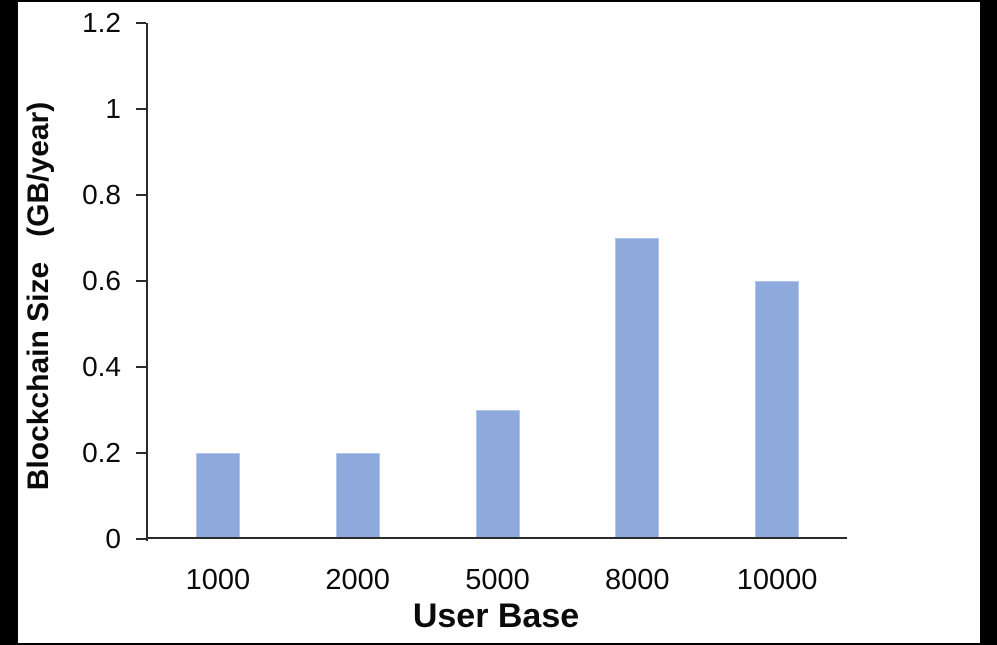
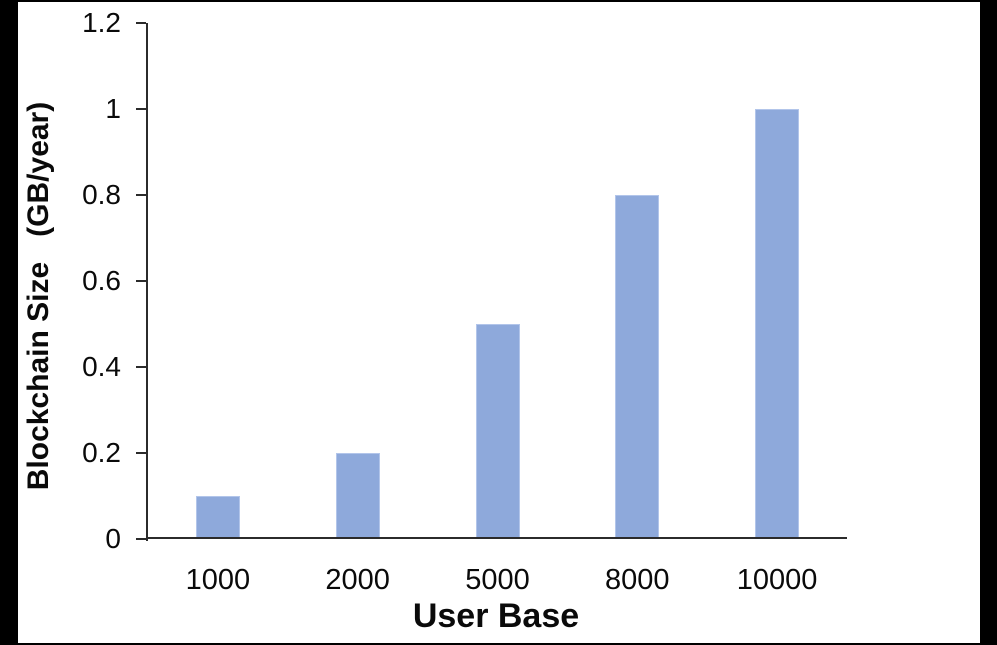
1000: 0.2 -> 0.1
5000: 0.3 -> 0.5
8000: 0.7 -> 0.8
10000: 0.6 -> 1.0
